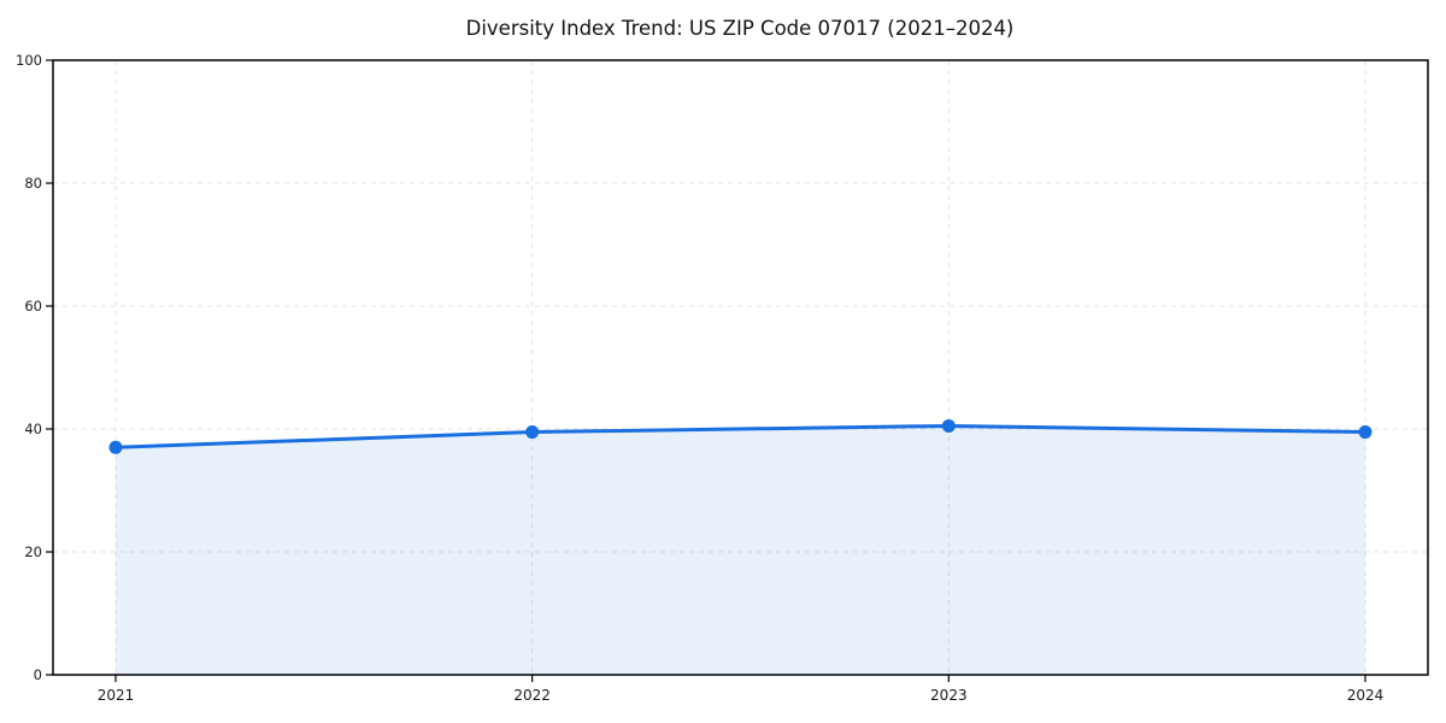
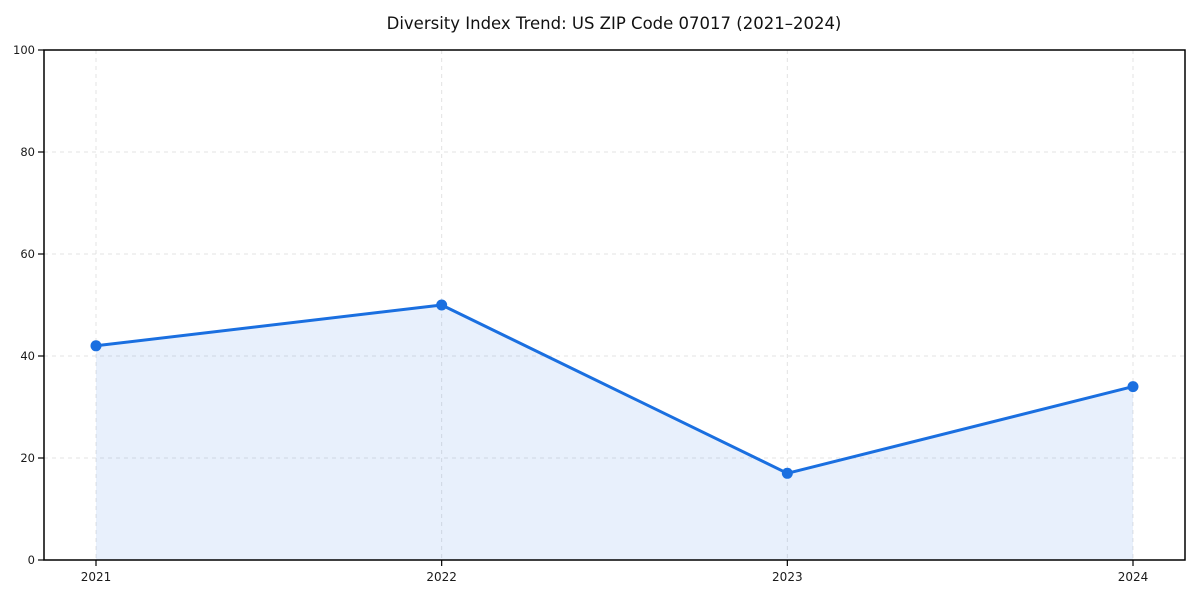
2021: 37 -> 42
2022: 40 -> 50
2023: 40 -> 17
2024: 40 -> 34
